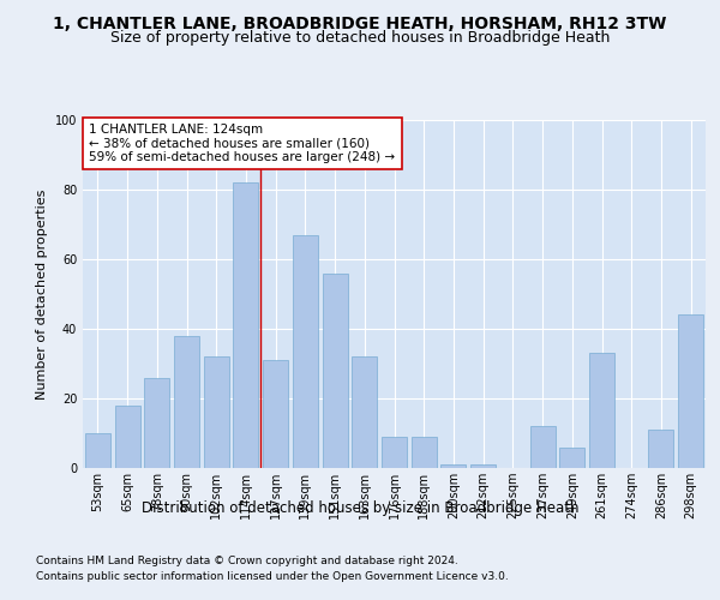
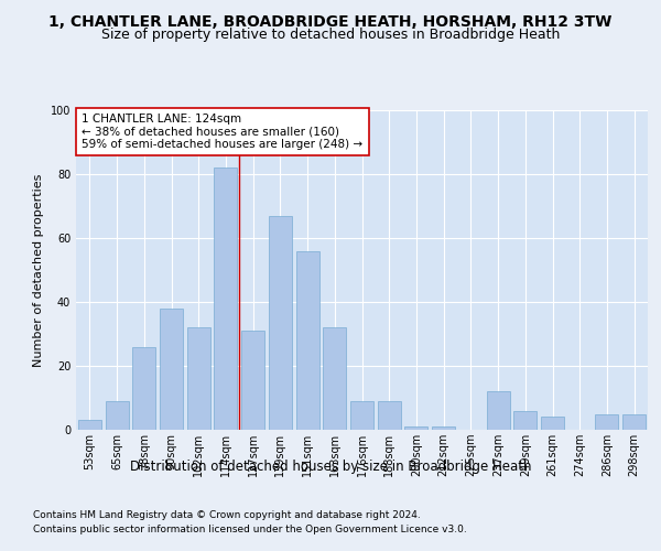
53sqm: 10 -> 3
65sqm: 18 -> 9
261sqm: 33 -> 4
286sqm: 11 -> 5
298sqm: 44 -> 5
